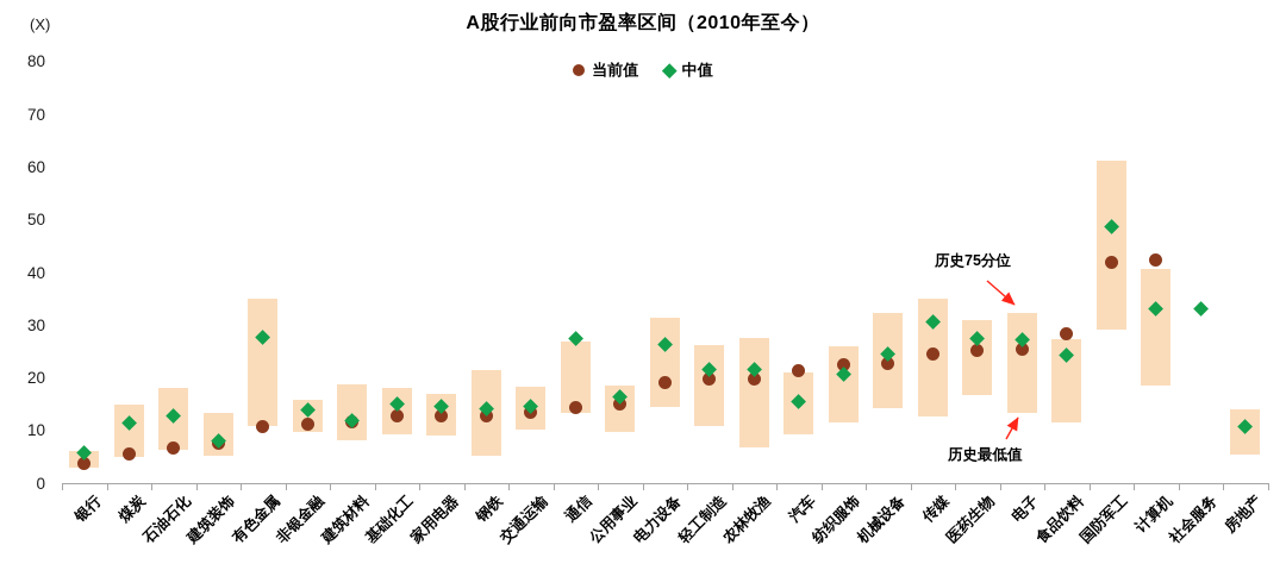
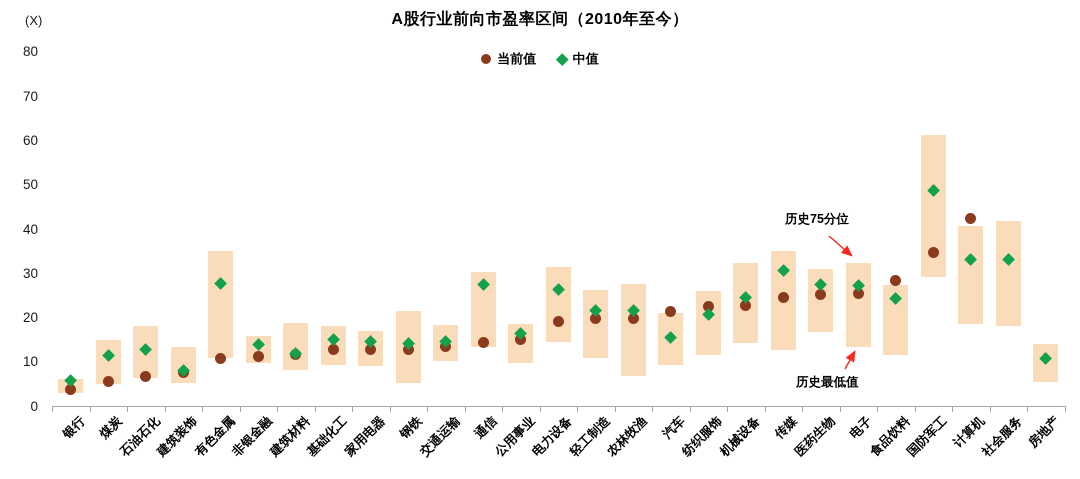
历史75分位/通信: 27 -> 30
当前值/国防军工: 42 -> 35
历史75分位/社会服务: 18 -> 42
